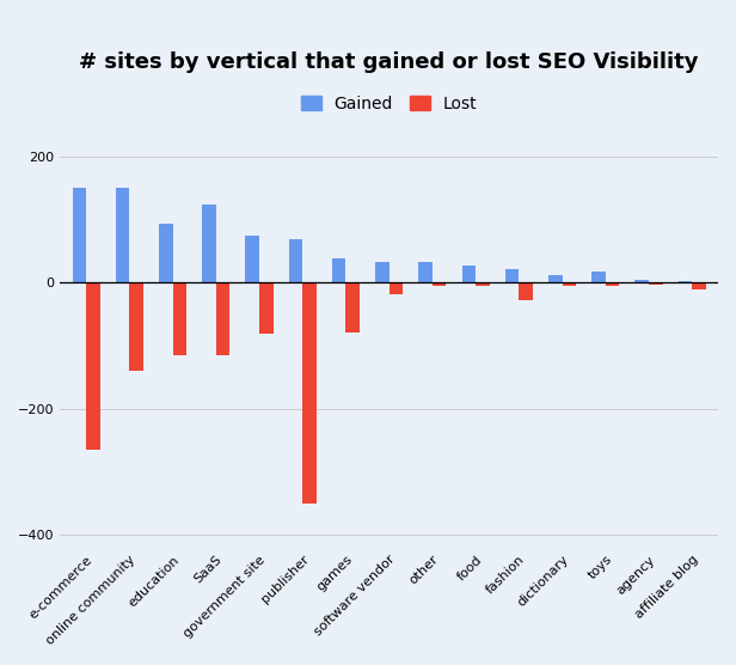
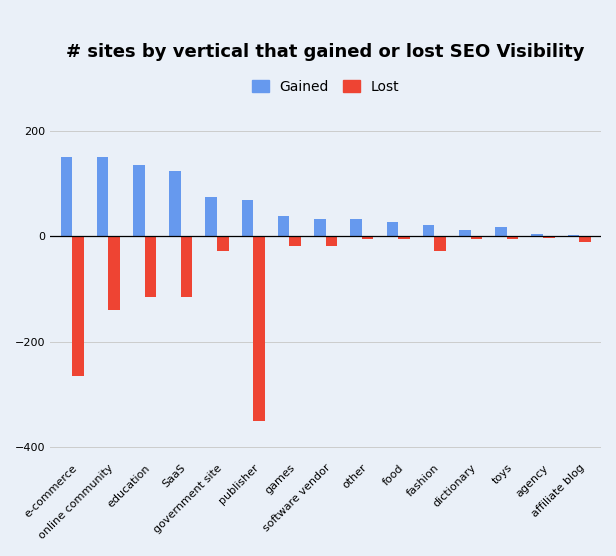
Gained/education: 94 -> 135
Lost/government site: -80 -> -28
Lost/games: -78 -> -18
